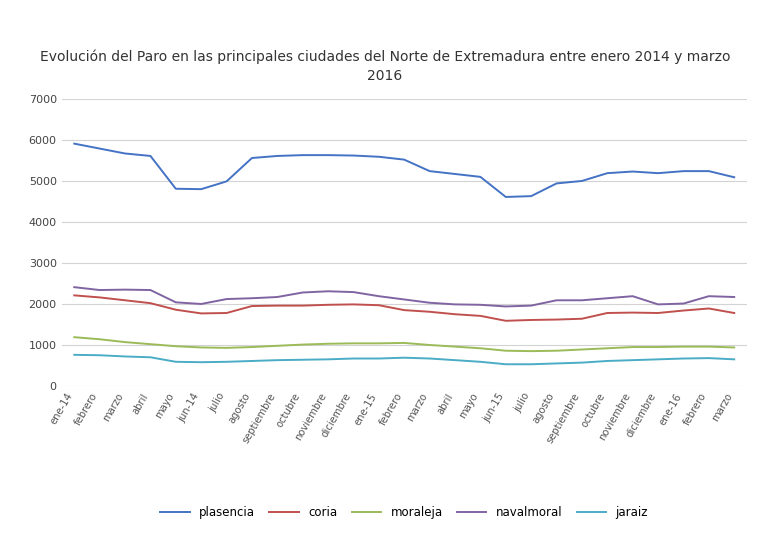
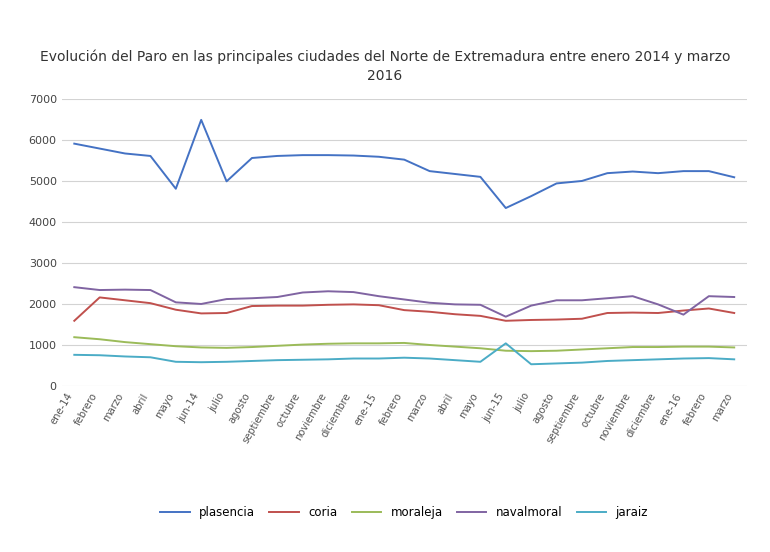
coria/ene-14: 2220 -> 1600
plasencia/jun-14: 4810 -> 6500
plasencia/jun-15: 4620 -> 4350
navalmoral/jun-15: 1950 -> 1700
jaraiz/jun-15: 540 -> 1050
navalmoral/ene-16: 2020 -> 1750
